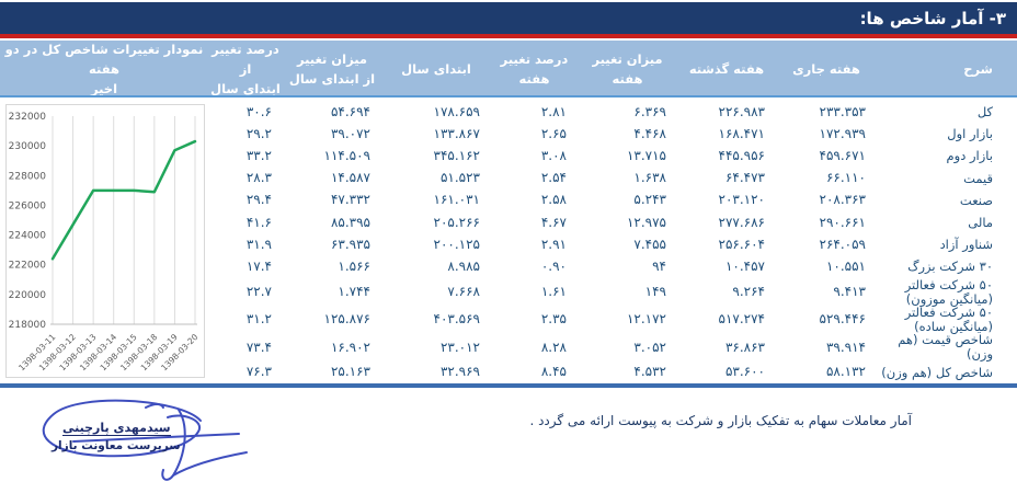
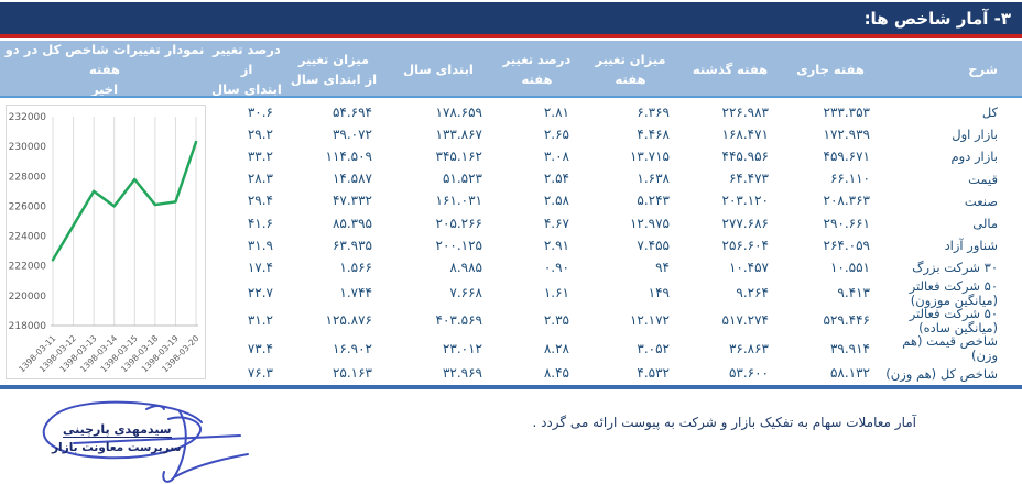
1398-03-14: 227000 -> 226000
1398-03-15: 227000 -> 227800
1398-03-18: 226900 -> 226100
1398-03-19: 229700 -> 226300
